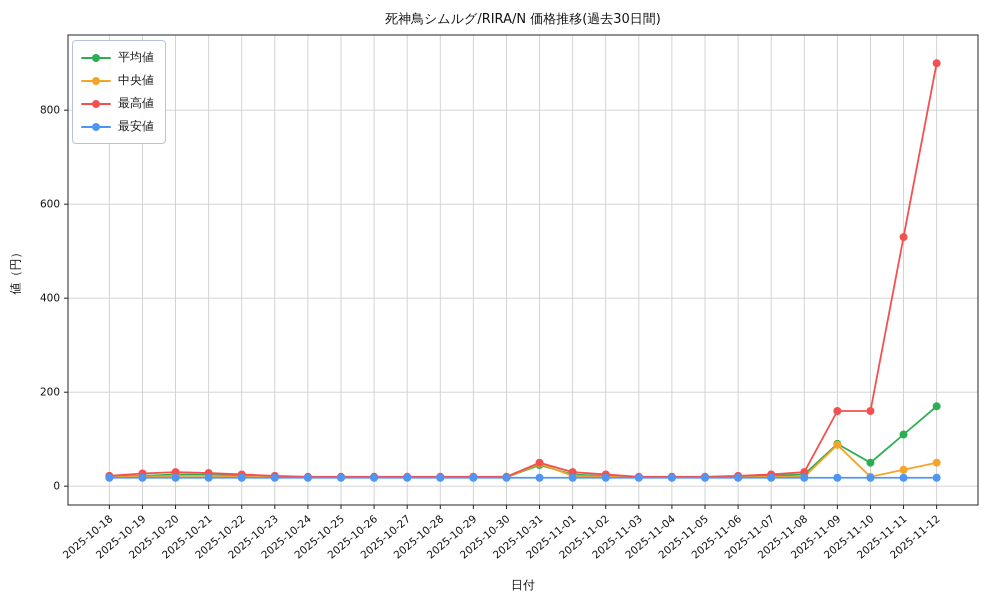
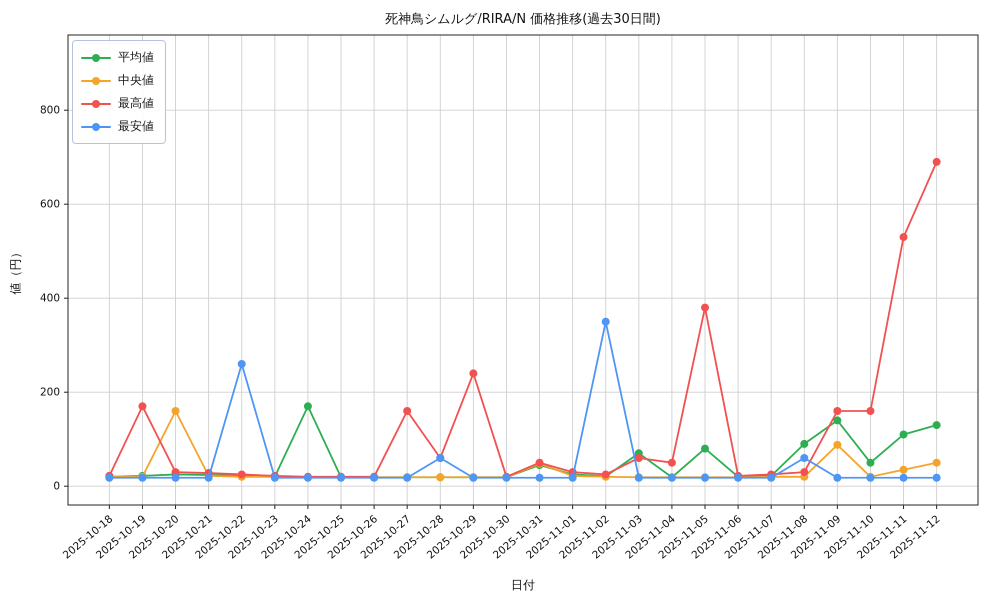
最高値/2025-10-19: 30 -> 170
中央値/2025-10-20: 20 -> 160
最安値/2025-10-22: 20 -> 260
平均値/2025-10-24: 20 -> 170
最高値/2025-10-27: 20 -> 160
最高値/2025-10-28: 20 -> 60
最安値/2025-10-28: 20 -> 60
最高値/2025-10-29: 20 -> 240
最安値/2025-11-02: 20 -> 350
平均値/2025-11-03: 20 -> 70
最高値/2025-11-03: 20 -> 60
最高値/2025-11-04: 20 -> 50
平均値/2025-11-05: 20 -> 80
最高値/2025-11-05: 20 -> 380
平均値/2025-11-08: 20 -> 90
最安値/2025-11-08: 20 -> 60
平均値/2025-11-09: 90 -> 140
平均値/2025-11-12: 170 -> 130
最高値/2025-11-12: 900 -> 690
